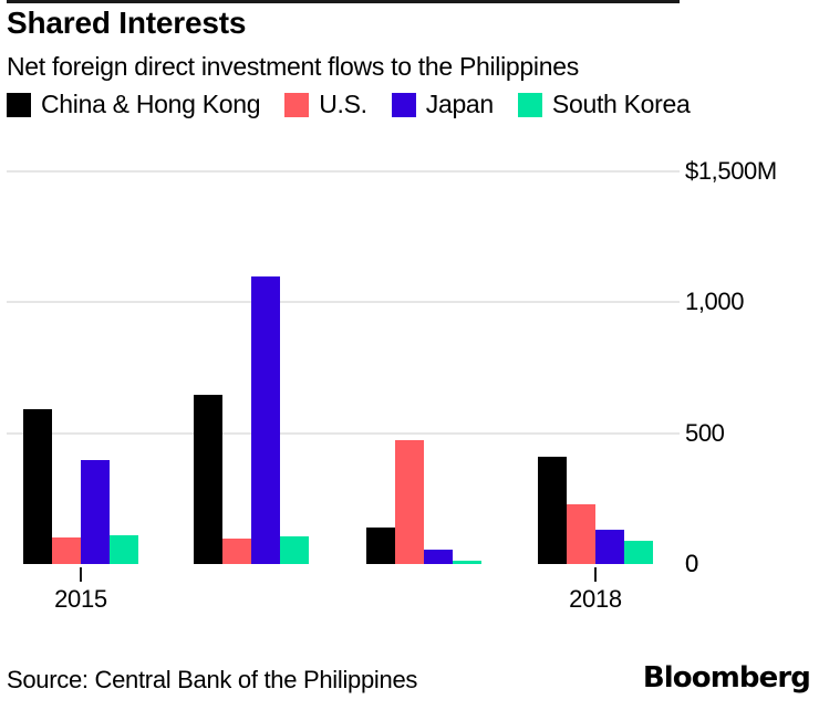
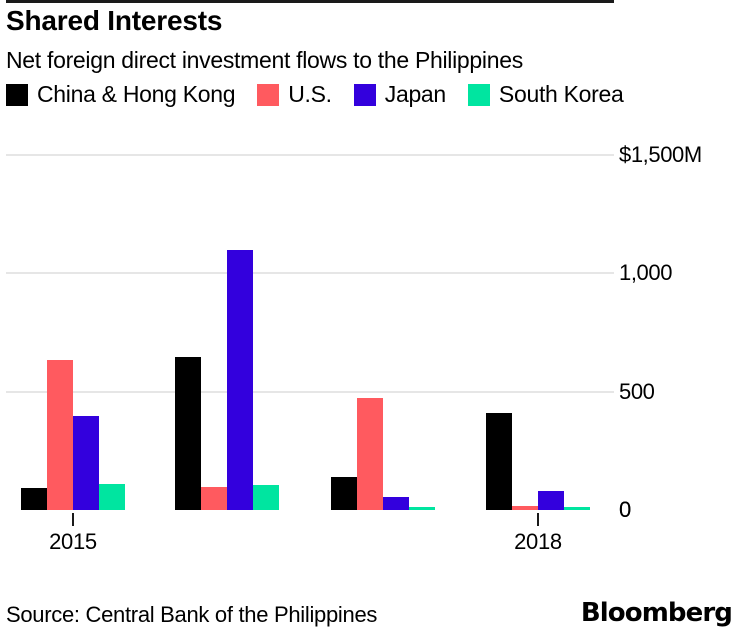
China & Hong Kong/2015: $590M -> $90M
U.S./2015: $100M -> $640M
U.S./2018: $230M -> $20M
Japan/2018: $130M -> $80M
South Korea/2018: $90M -> $10M
